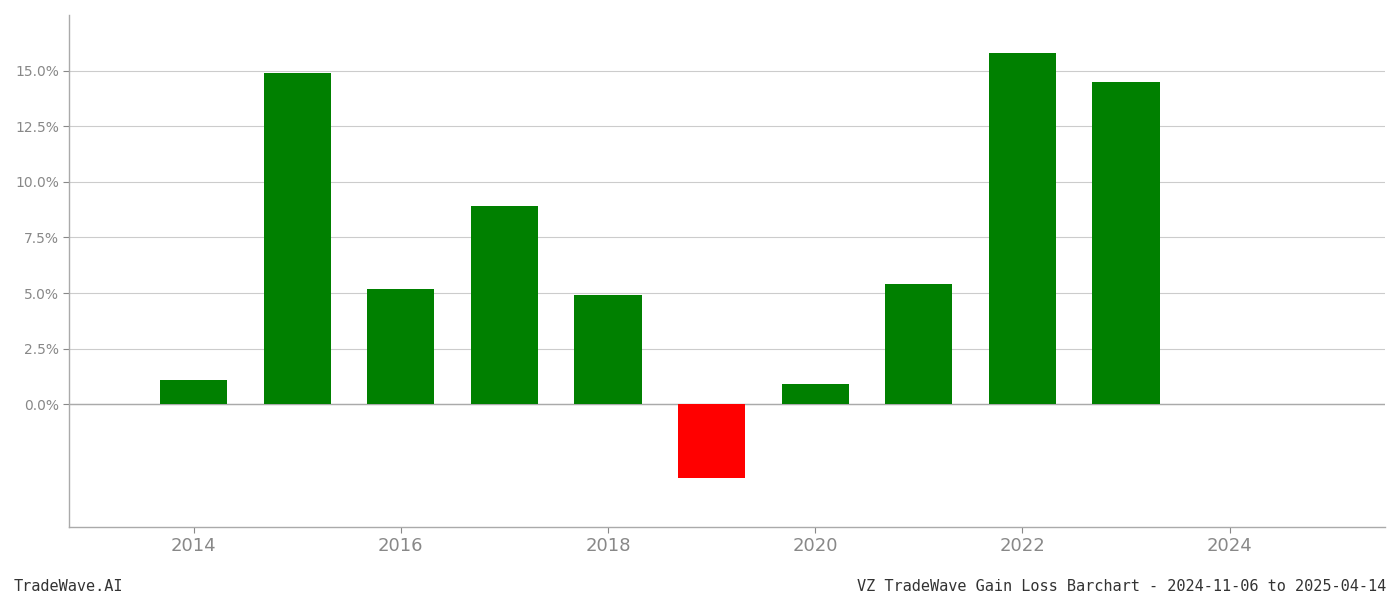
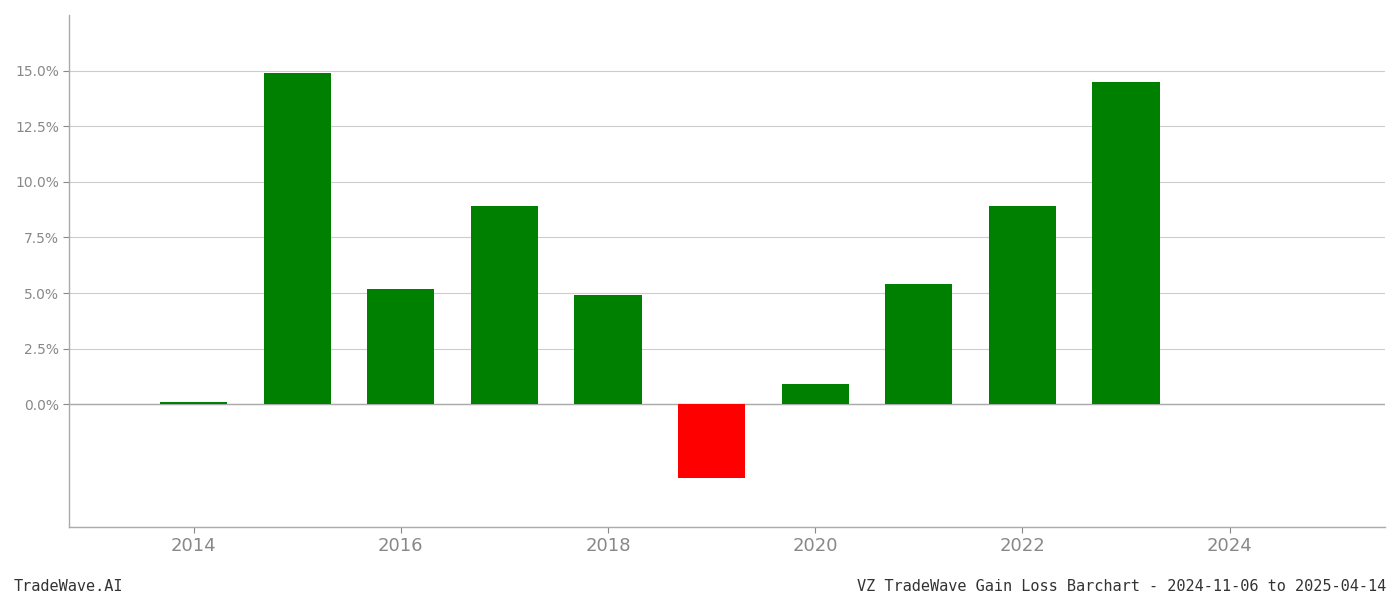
2014: 1.1% -> 0.1%
2022: 15.8% -> 8.9%
